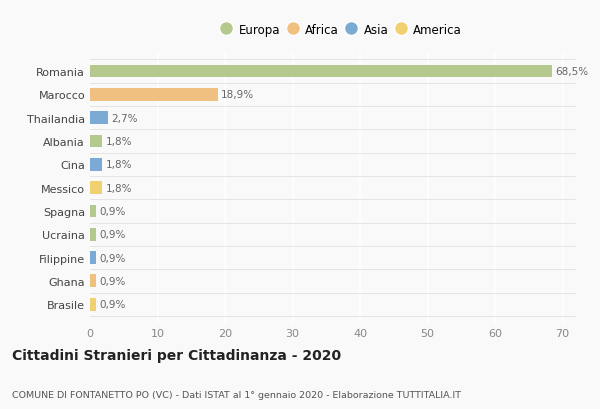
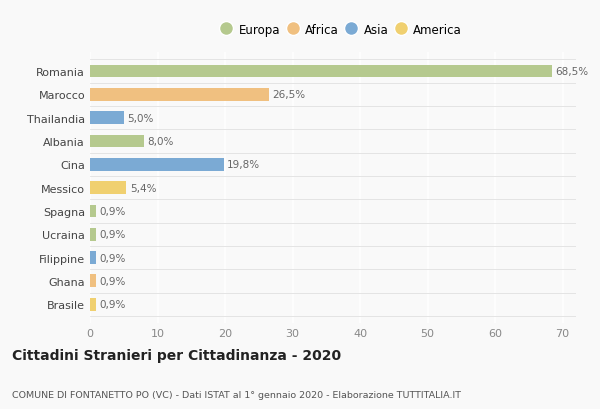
Marocco: 18,9% -> 26,5%
Thailandia: 2,7% -> 5,0%
Albania: 1,8% -> 8,0%
Cina: 1,8% -> 19,8%
Messico: 1,8% -> 5,4%
